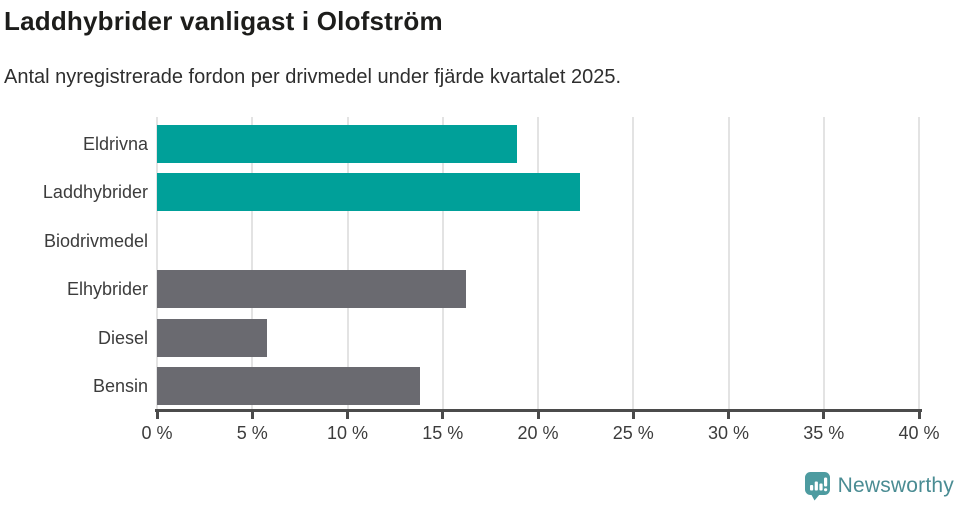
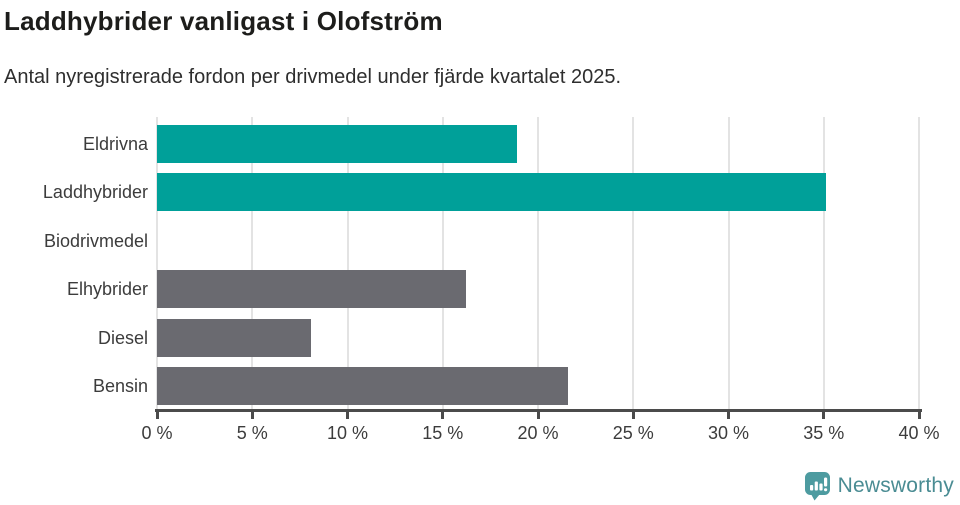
Laddhybrider: 22.2% -> 35.1%
Diesel: 5.8% -> 8.1%
Bensin: 13.8% -> 21.6%
